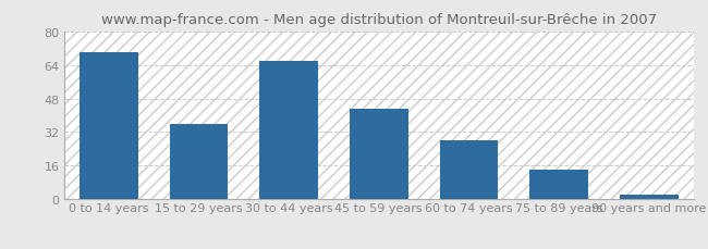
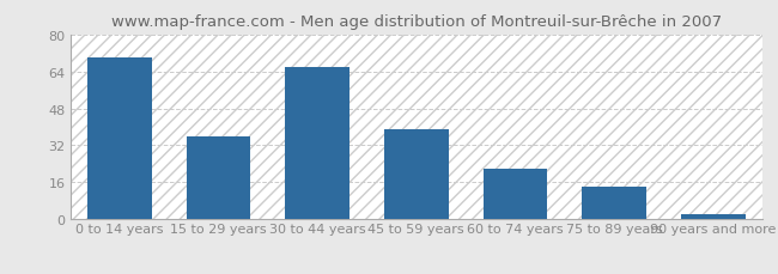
45 to 59 years: 43 -> 39
60 to 74 years: 28 -> 22
